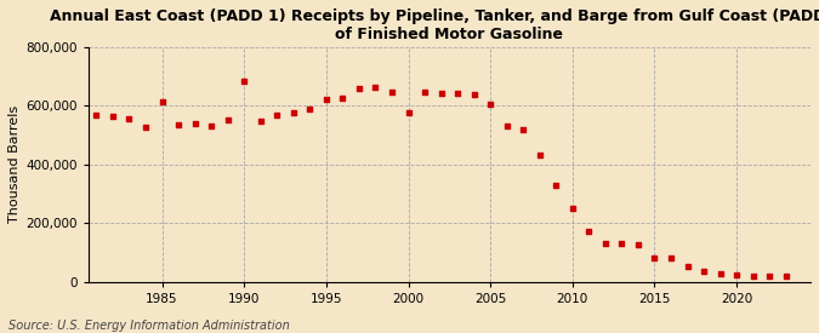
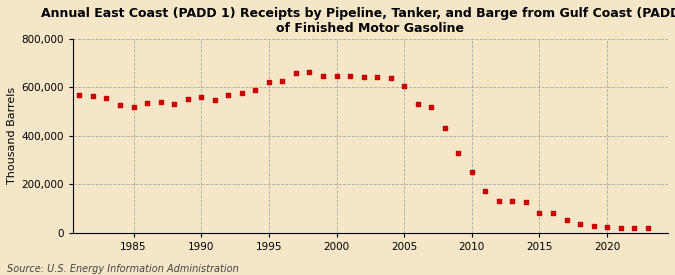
1985: 615,000 -> 520,000
1990: 685,000 -> 560,000
2000: 575,000 -> 647,000
